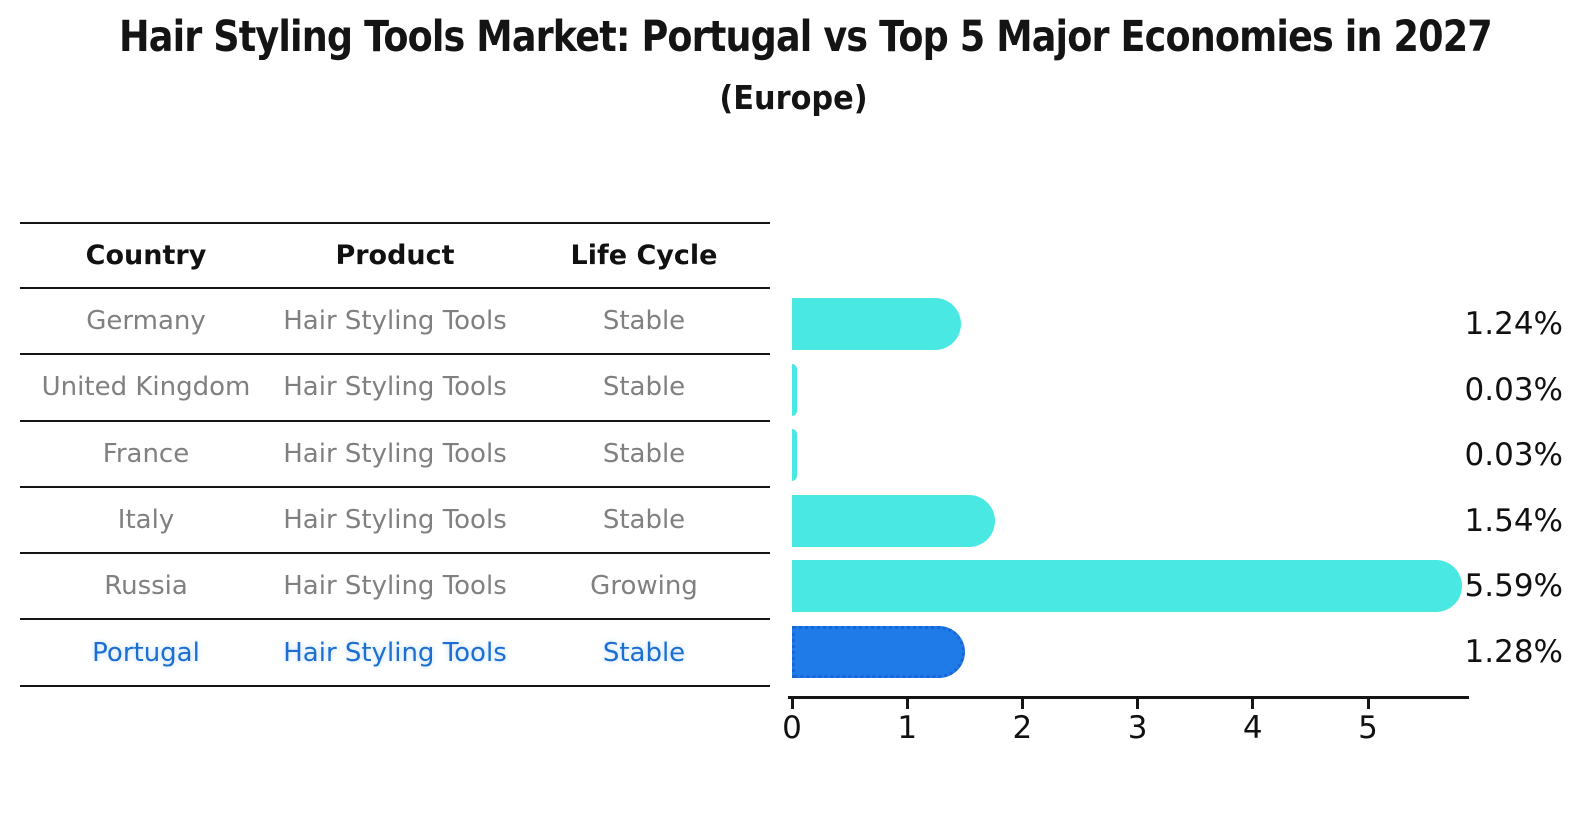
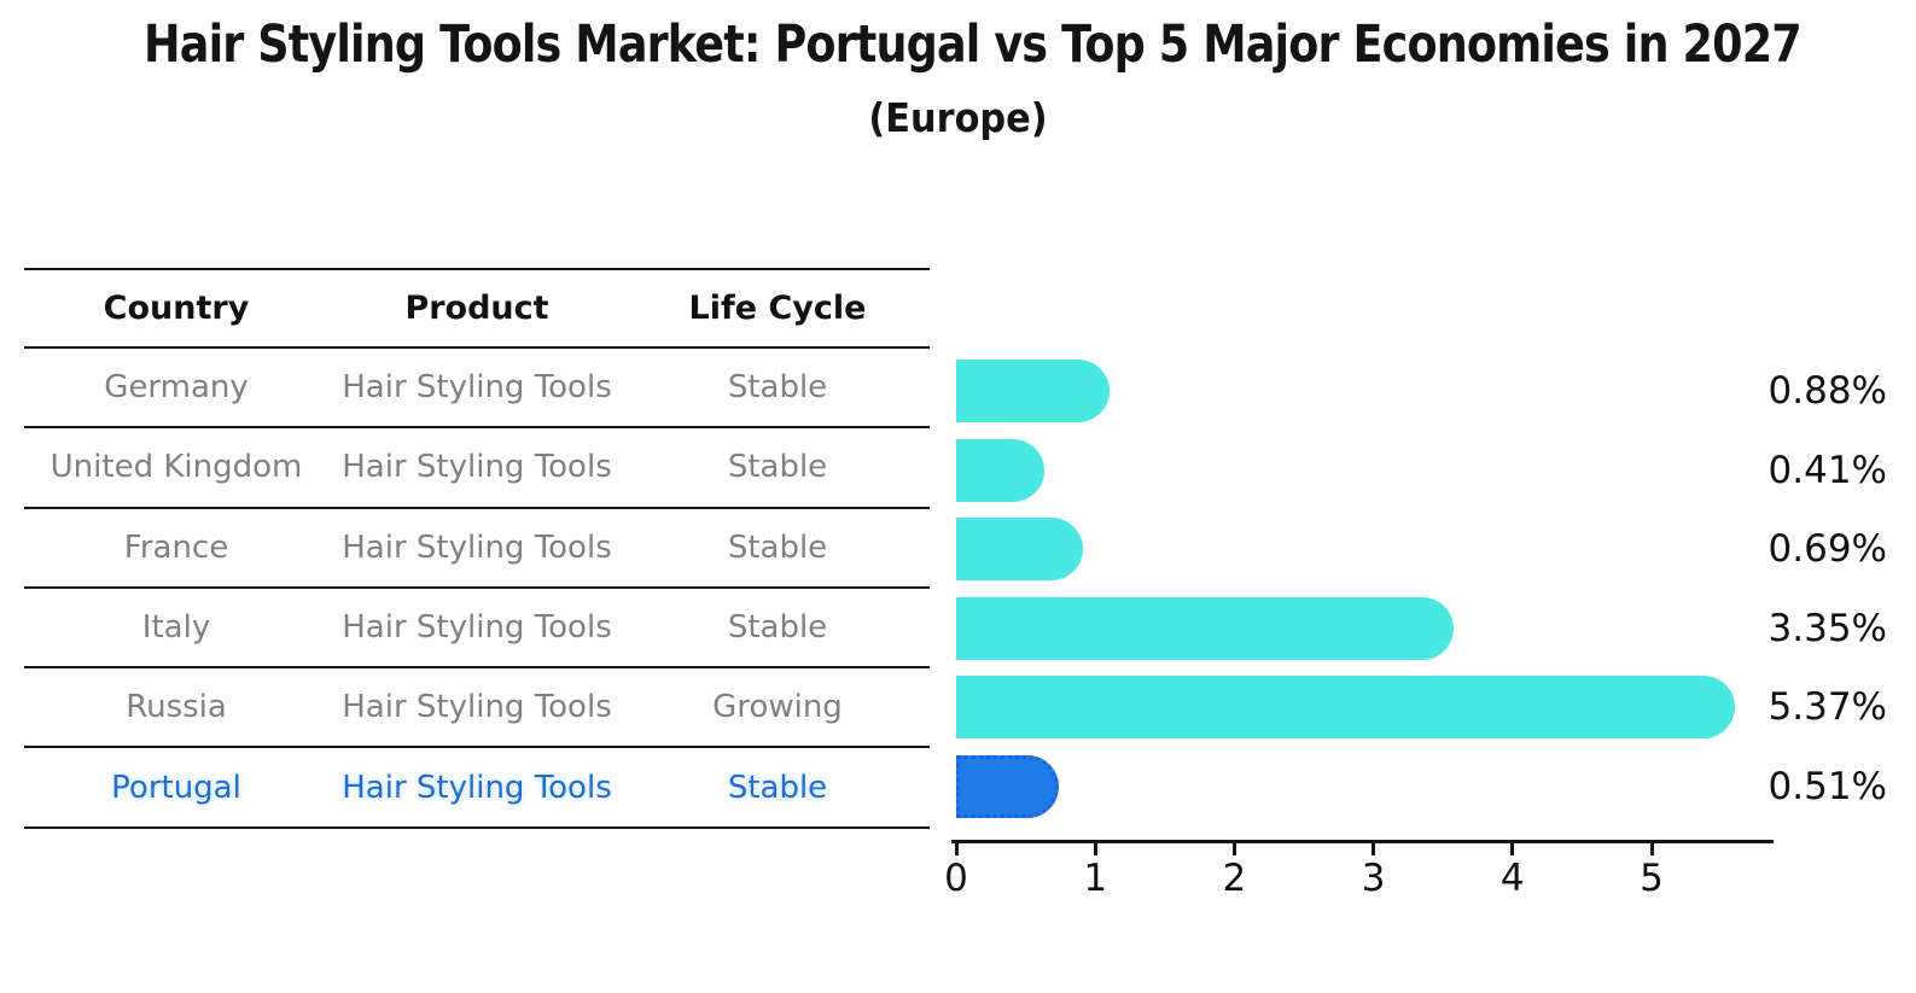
Germany: 1.24% -> 0.88%
United Kingdom: 0.03% -> 0.41%
France: 0.03% -> 0.69%
Italy: 1.54% -> 3.35%
Russia: 5.59% -> 5.37%
Portugal: 1.28% -> 0.51%
